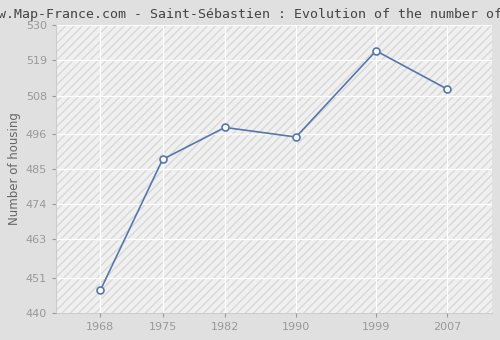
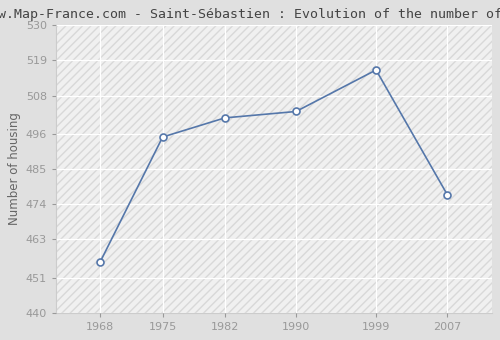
1968: 447 -> 456
1975: 488 -> 495
1982: 498 -> 501
1990: 495 -> 503
1999: 522 -> 516
2007: 510 -> 477
